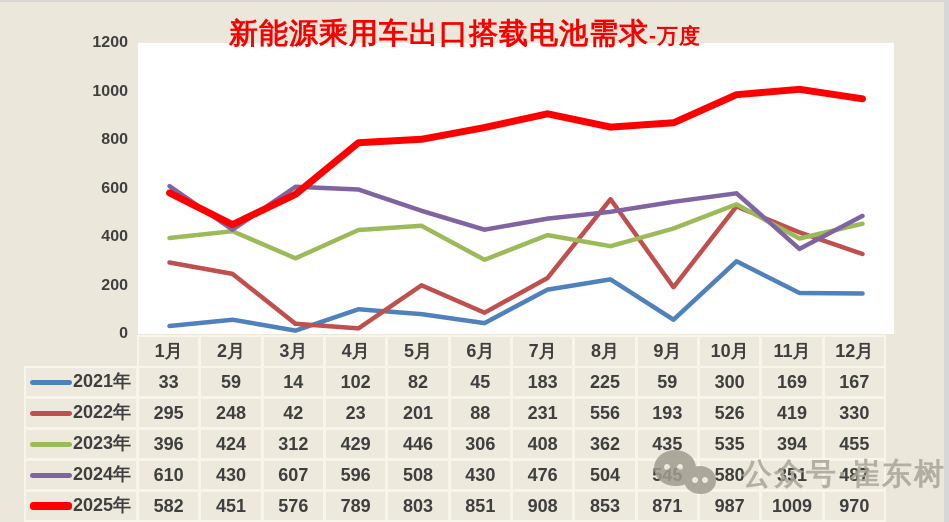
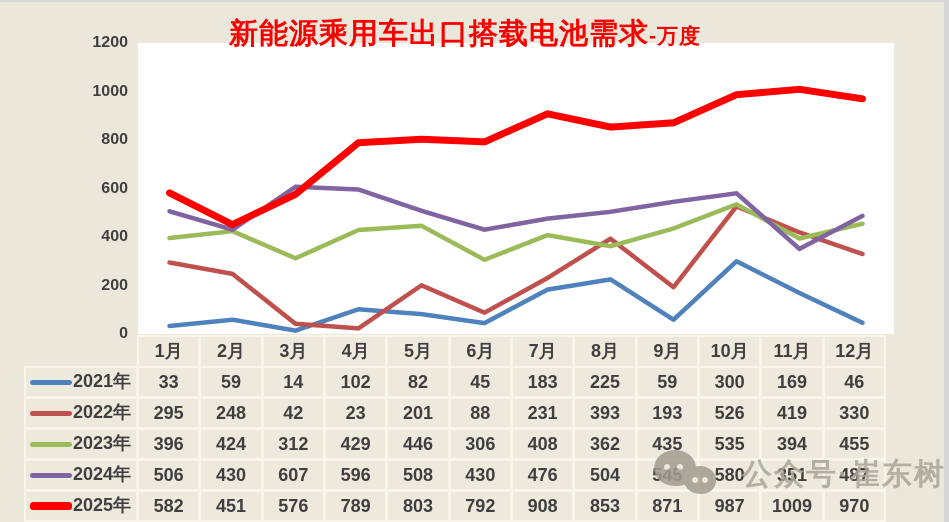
2024年/1月: 610 -> 506
2025年/6月: 851 -> 792
2022年/8月: 556 -> 393
2021年/12月: 167 -> 46
